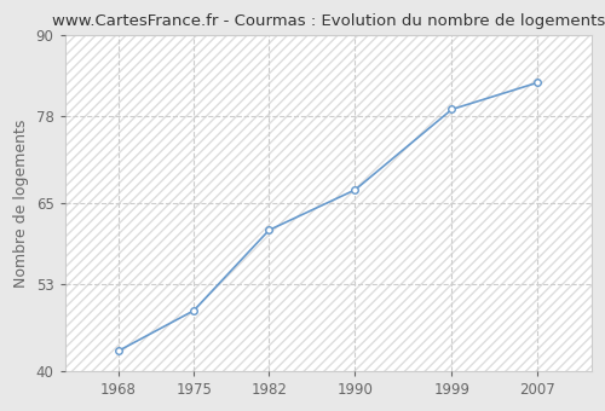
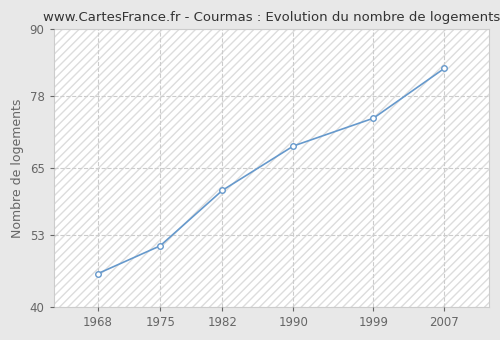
1968: 43 -> 46
1975: 49 -> 51
1990: 67 -> 69
1999: 79 -> 74
